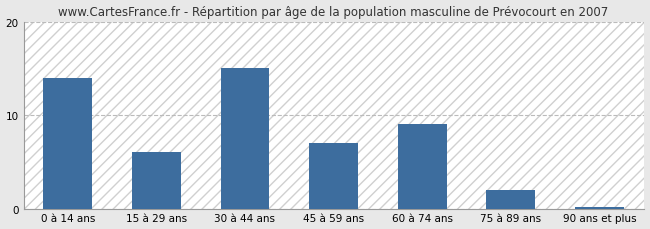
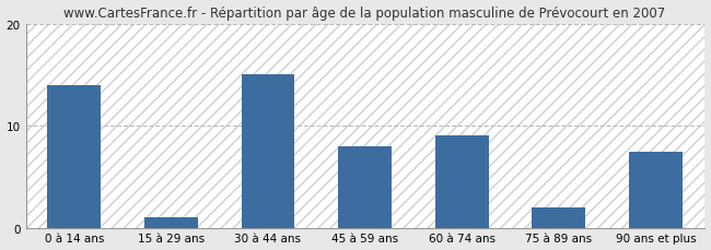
15 à 29 ans: 6.0 -> 1.0
45 à 59 ans: 7.0 -> 8.0
90 ans et plus: 0.2 -> 7.4
